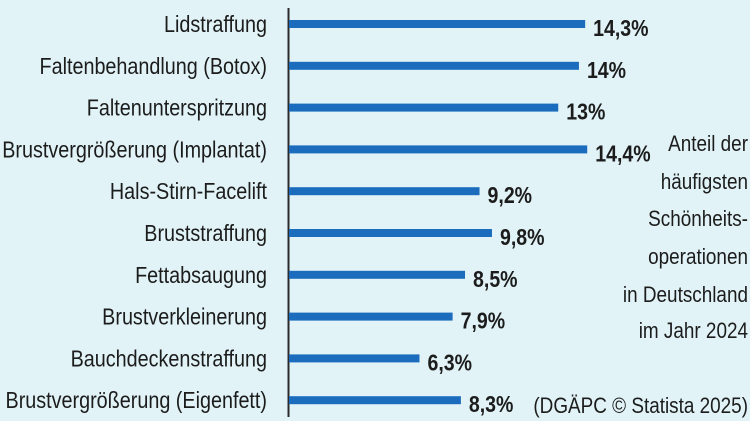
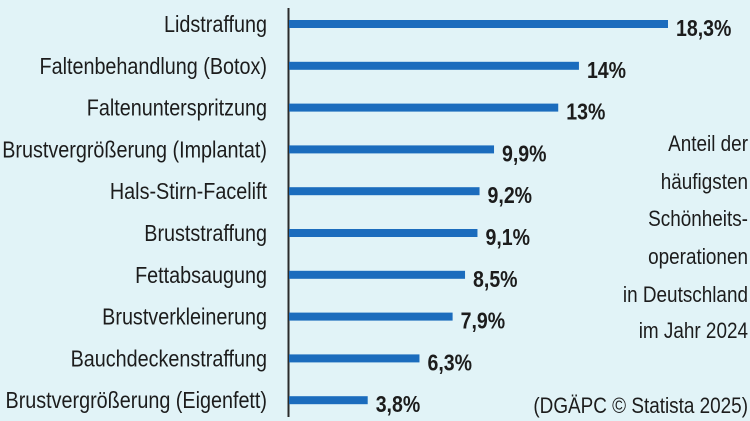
Lidstraffung: 14,3% -> 18,3%
Brustvergrößerung (Implantat): 14,4% -> 9,9%
Bruststraffung: 9,8% -> 9,1%
Brustvergrößerung (Eigenfett): 8,3% -> 3,8%
